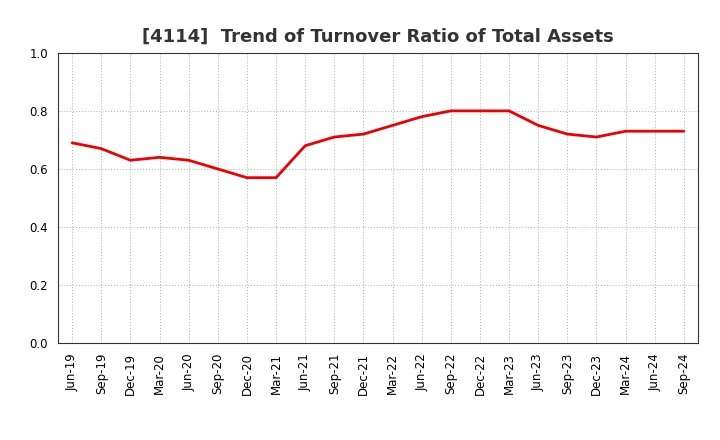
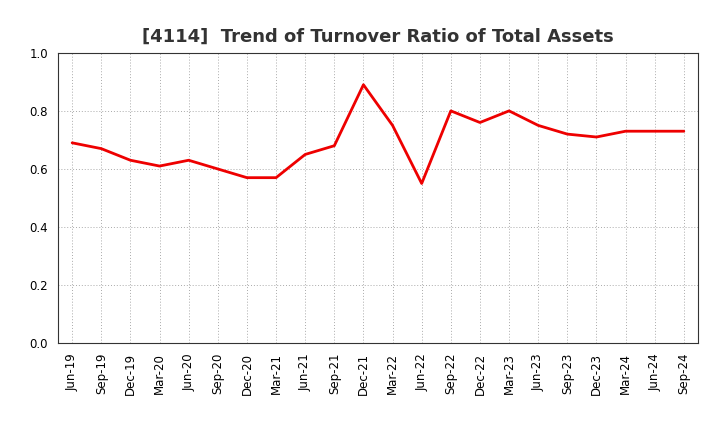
Mar-20: 0.64 -> 0.61
Jun-21: 0.68 -> 0.65
Sep-21: 0.71 -> 0.68
Dec-21: 0.72 -> 0.89
Jun-22: 0.78 -> 0.55
Dec-22: 0.80 -> 0.76
